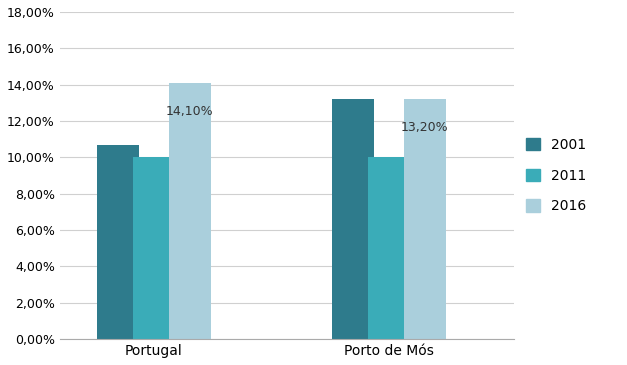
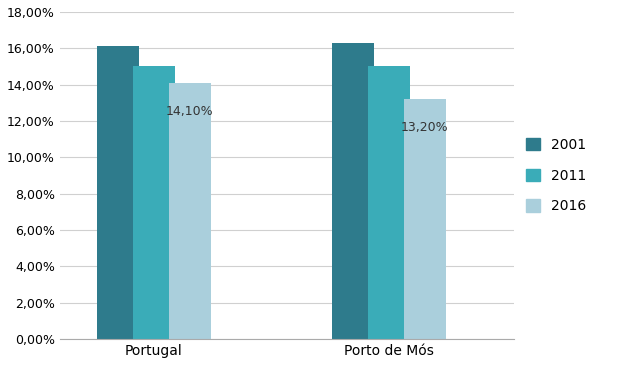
2001/Portugal: 10,7% -> 16,1%
2011/Portugal: 10% -> 15%
2001/Porto de Mós: 13,2% -> 16,3%
2011/Porto de Mós: 10% -> 15%
